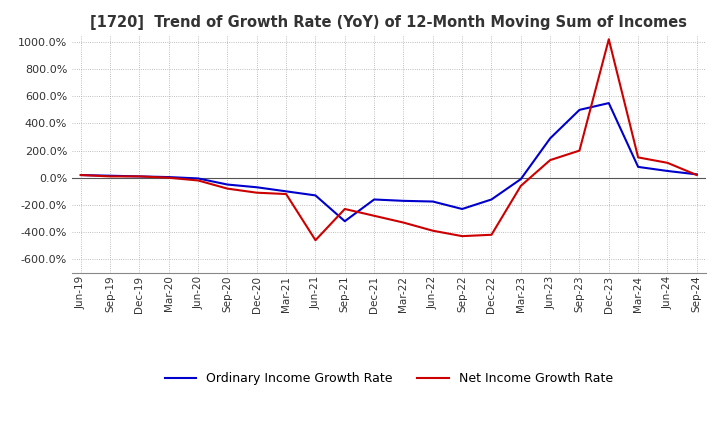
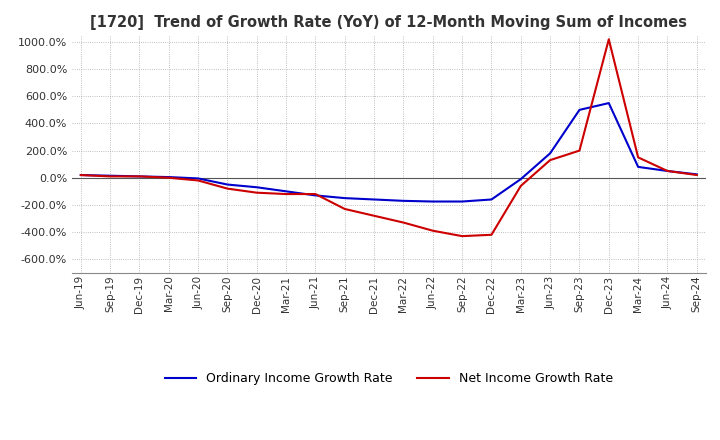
Net Income Growth Rate/Jun-21: -460% -> -120%
Ordinary Income Growth Rate/Sep-21: -320% -> -150%
Ordinary Income Growth Rate/Sep-22: -230% -> -180%
Ordinary Income Growth Rate/Jun-23: 290% -> 180%
Net Income Growth Rate/Jun-24: 110% -> 50%
